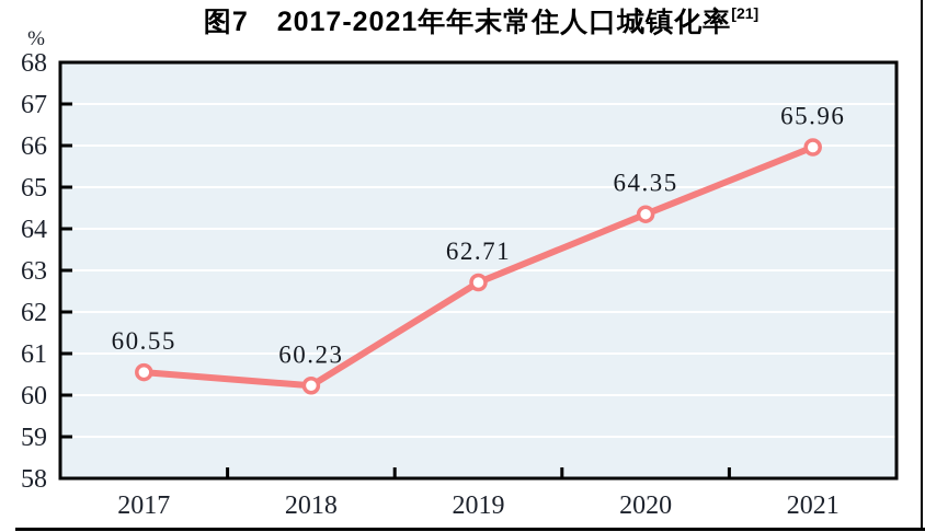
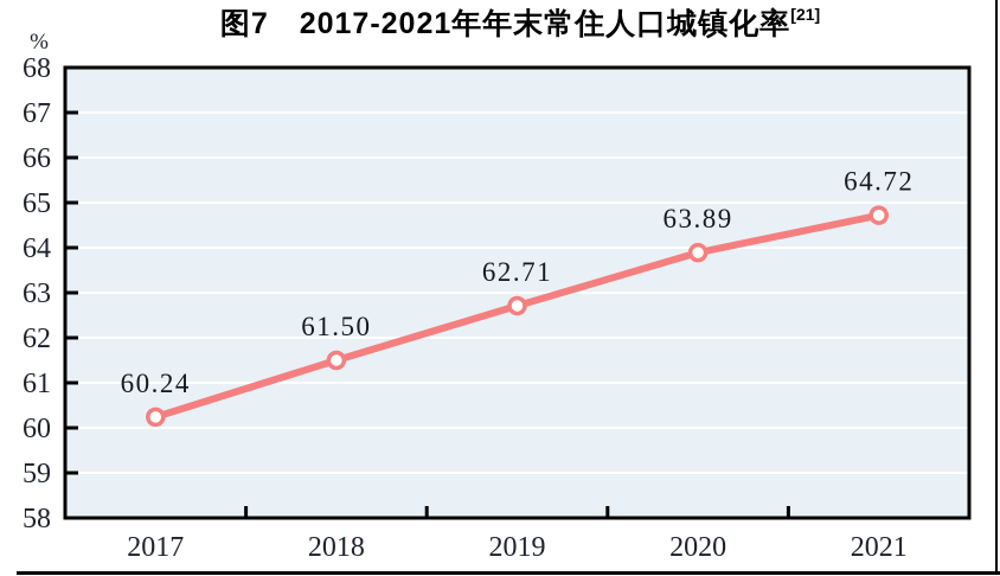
2017: 60.55 -> 60.24
2018: 60.23 -> 61.50
2020: 64.35 -> 63.89
2021: 65.96 -> 64.72
